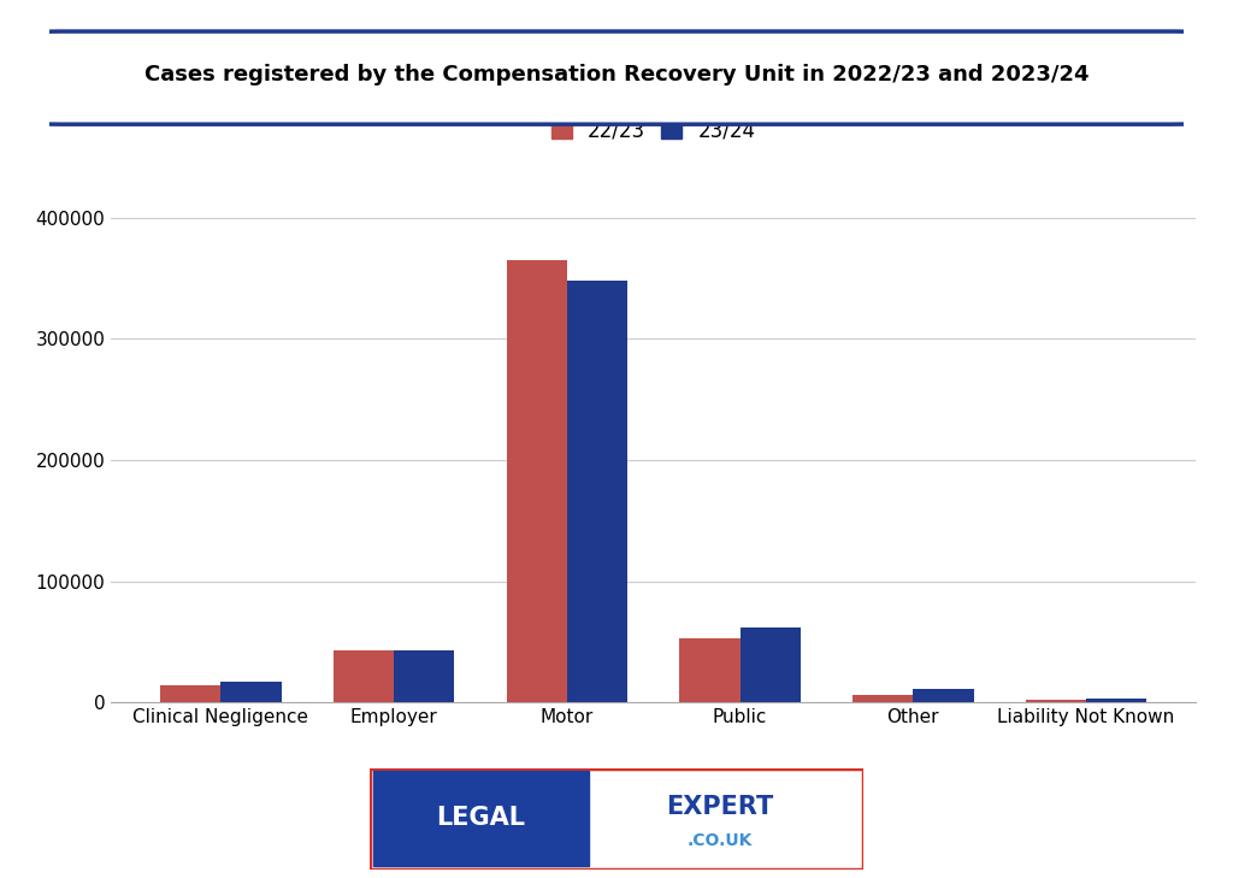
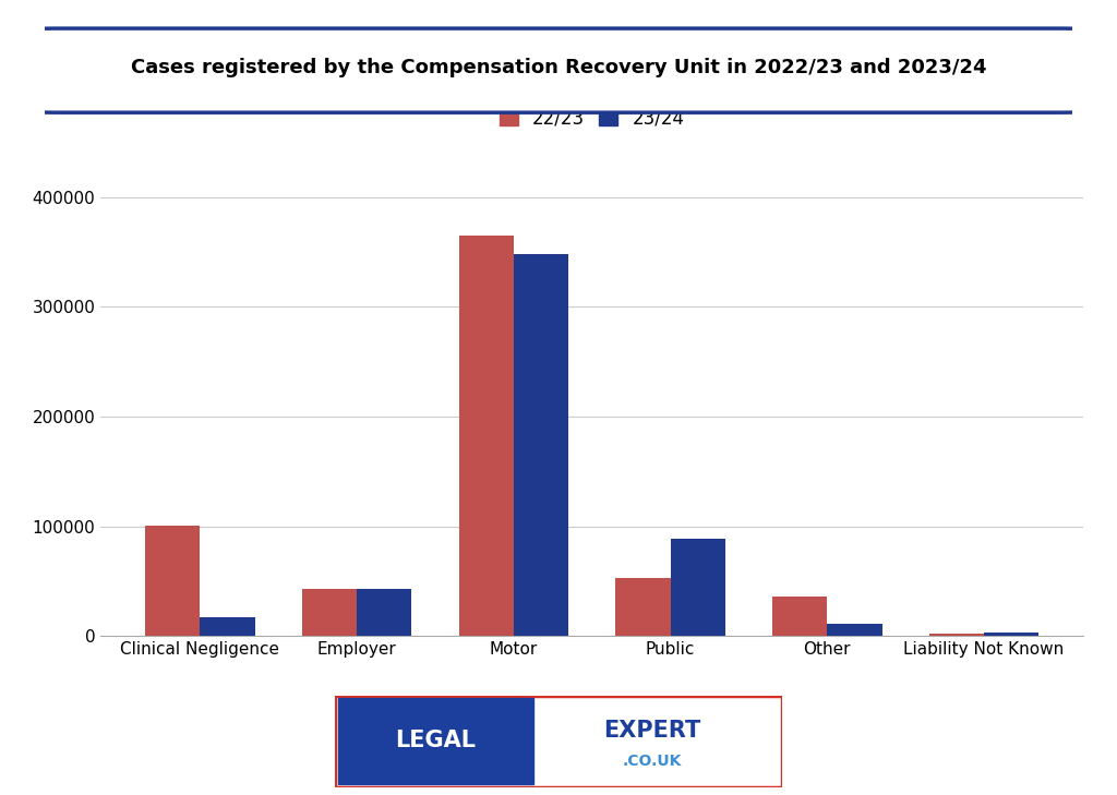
22/23/Clinical Negligence: 14000 -> 101000
23/24/Public: 62000 -> 89000
22/23/Other: 6000 -> 36000
